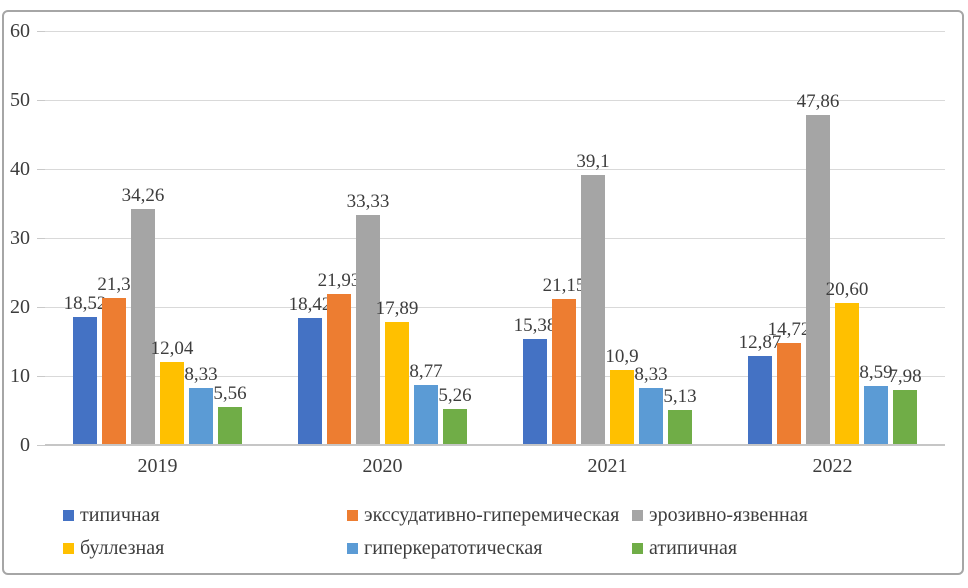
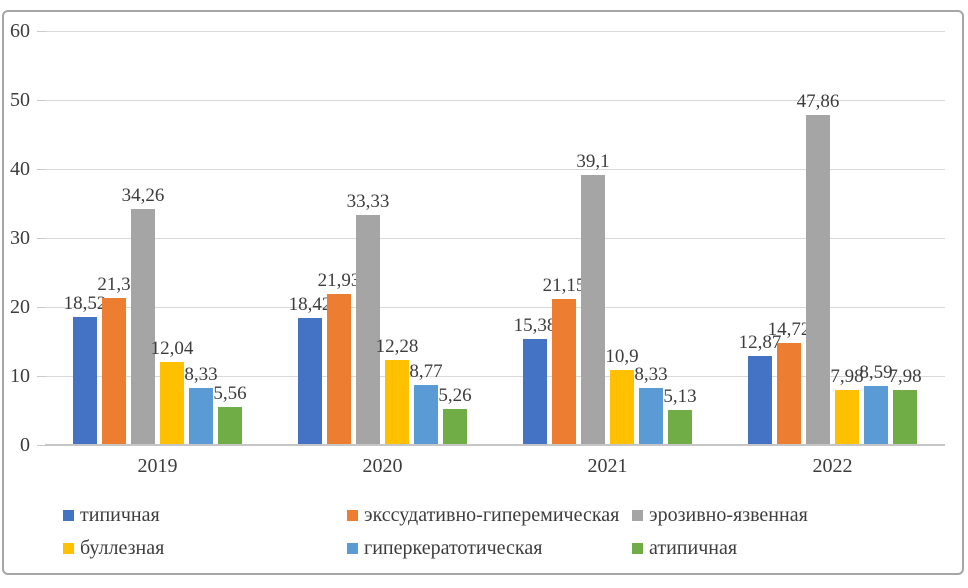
буллезная/2020: 17,89 -> 12,28
буллезная/2022: 20,60 -> 7,98
